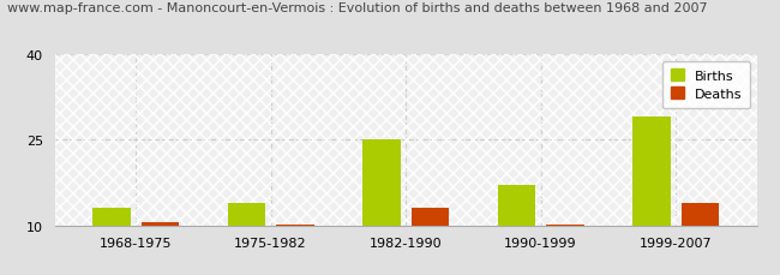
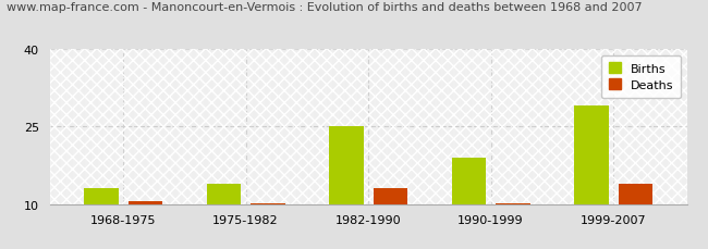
Births/1990-1999: 17 -> 19
